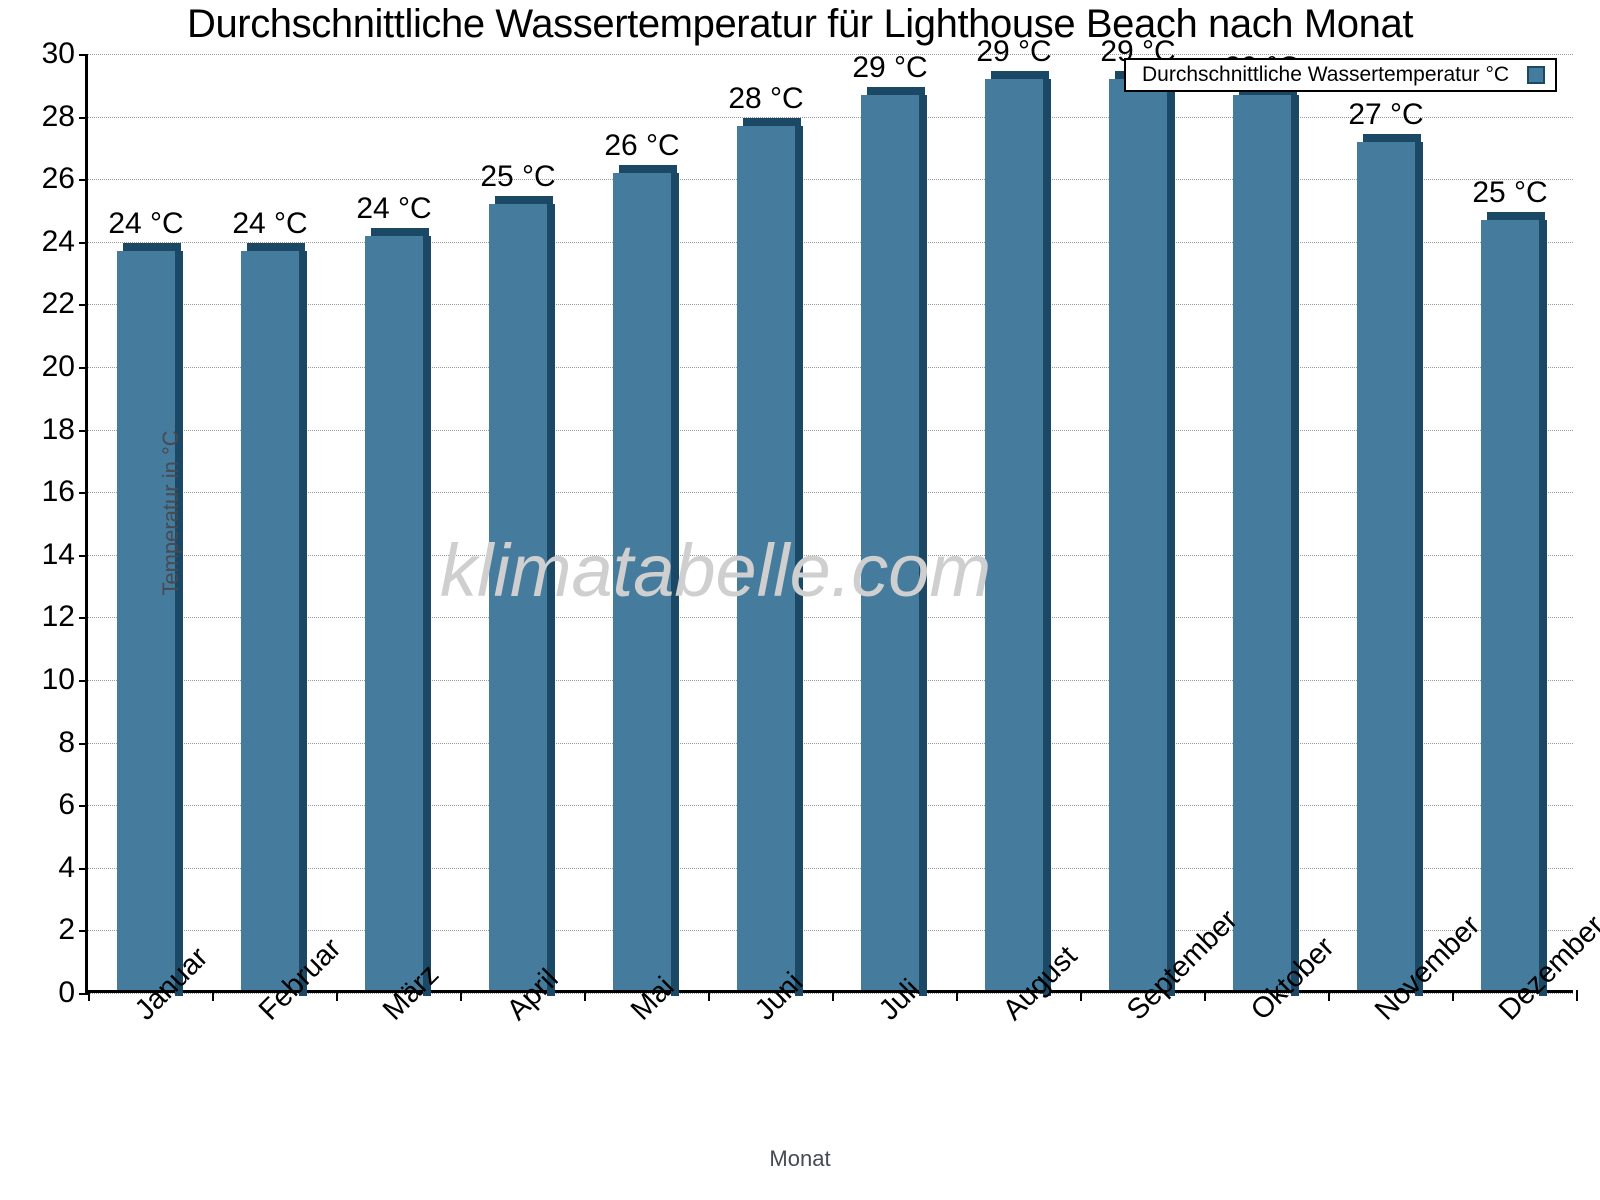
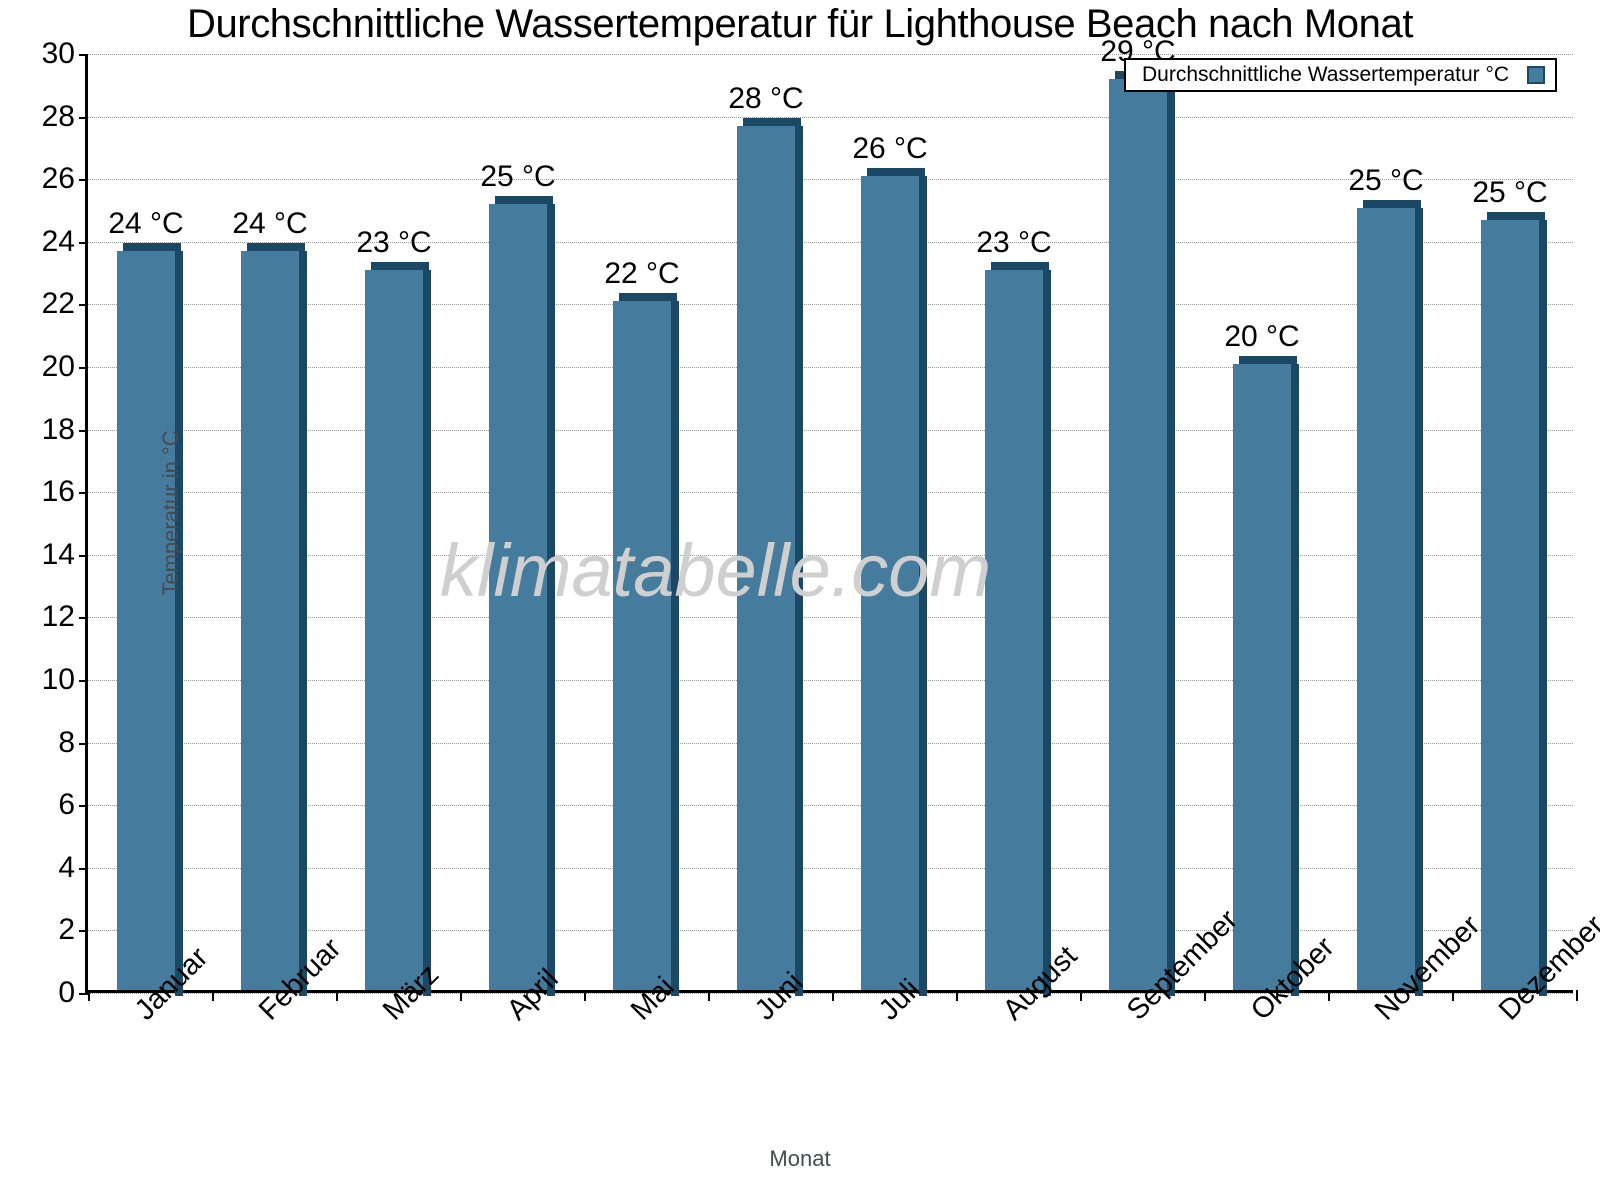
März: 24 -> 23
Mai: 26 -> 22
Juli: 29 -> 26
August: 29 -> 23
Oktober: 29 -> 20
November: 27 -> 25
